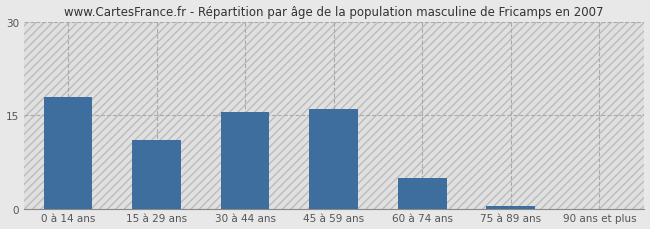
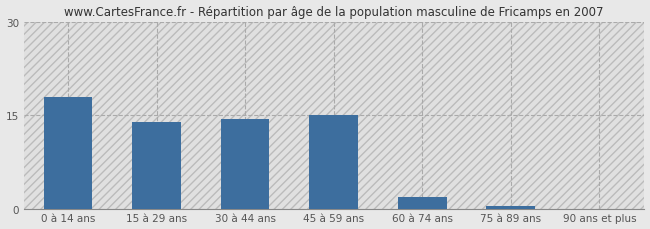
15 à 29 ans: 11.0 -> 14.0
30 à 44 ans: 15.6 -> 14.5
45 à 59 ans: 16.0 -> 15.0
60 à 74 ans: 5.0 -> 2.0
